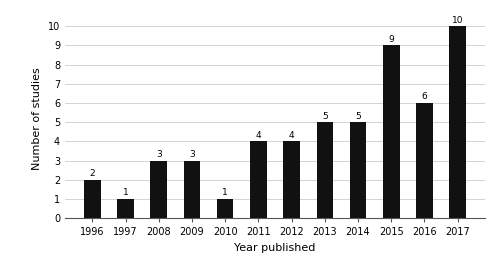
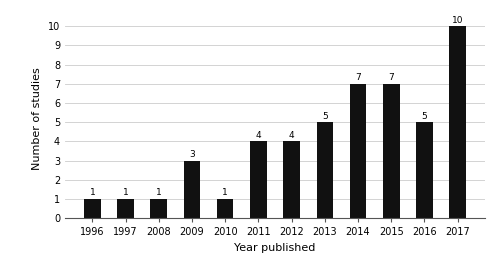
1996: 2 -> 1
2008: 3 -> 1
2014: 5 -> 7
2015: 9 -> 7
2016: 6 -> 5
